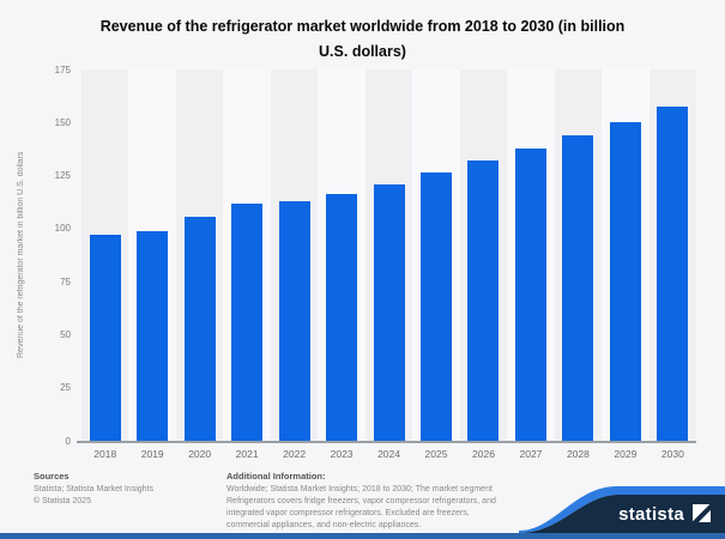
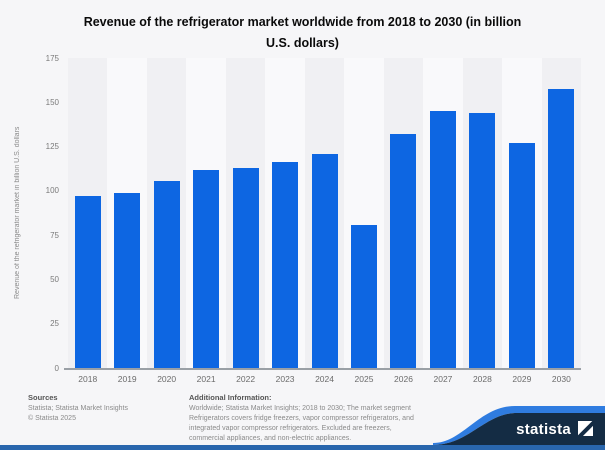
2025: 126 -> 81
2027: 138 -> 145
2029: 150 -> 127
